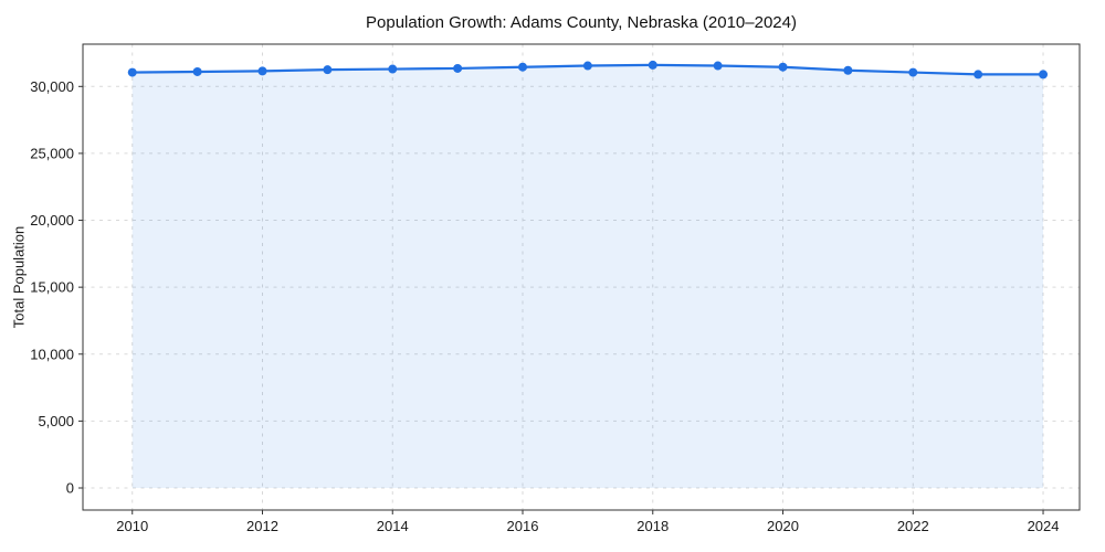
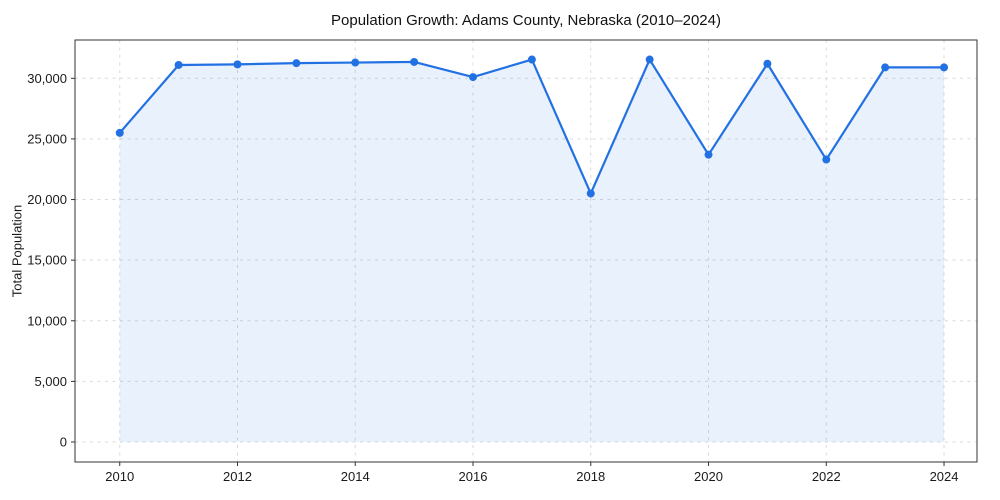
2010: 31000 -> 25500
2016: 31400 -> 30100
2018: 31600 -> 20500
2020: 31400 -> 23700
2022: 31000 -> 23300
